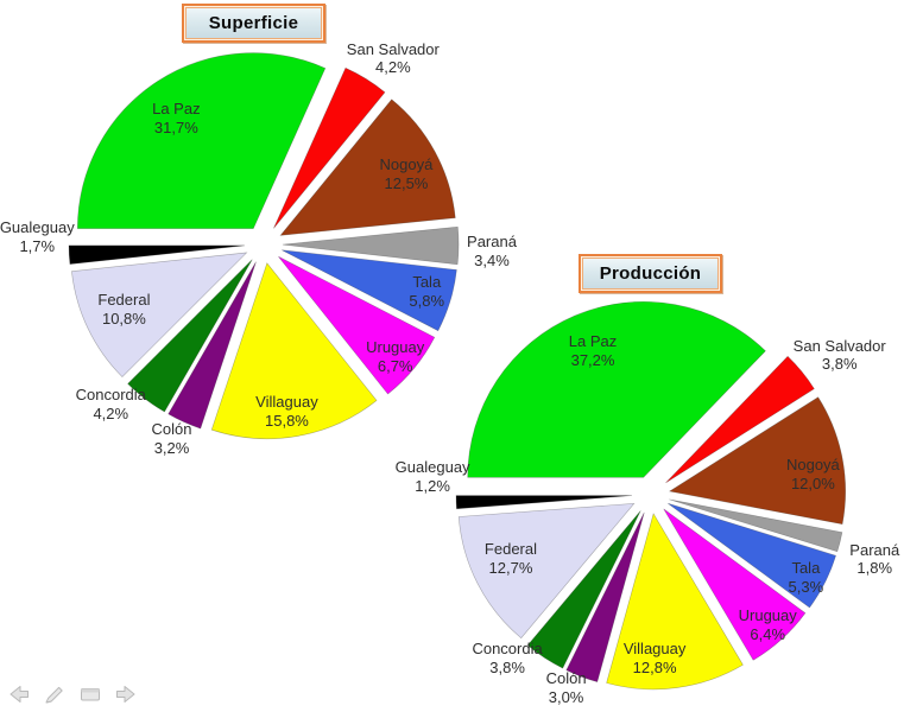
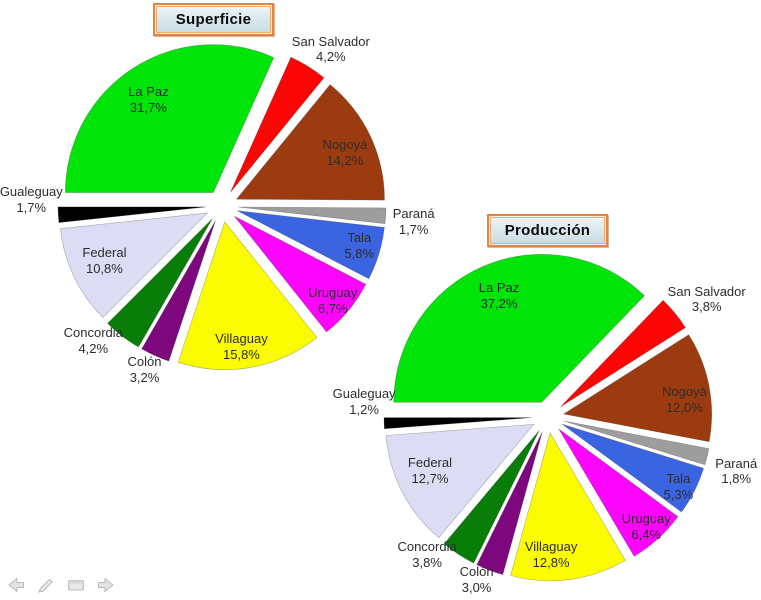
Superficie/Nogoyá: 12,5% -> 14,2%
Superficie/Paraná: 3,4% -> 1,7%
